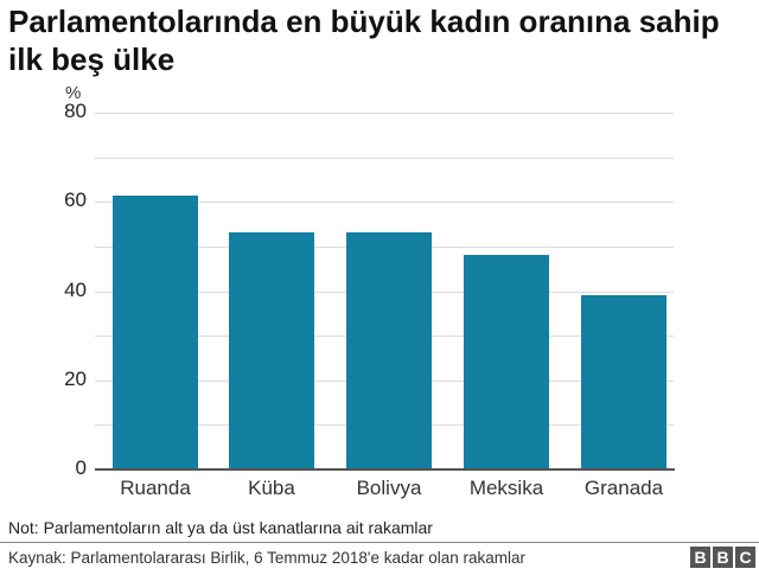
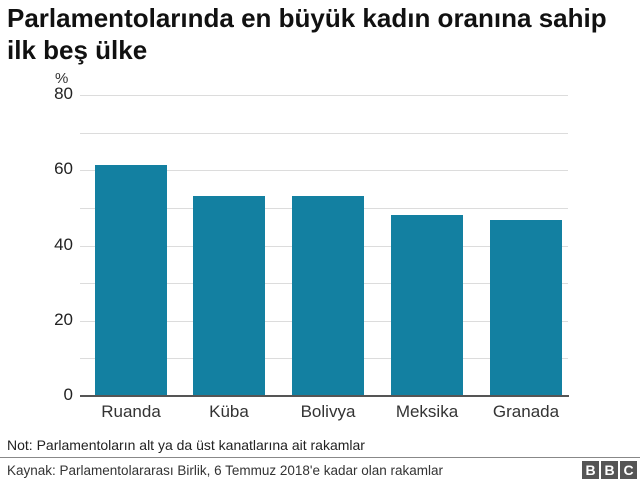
Granada: 39 -> 47
